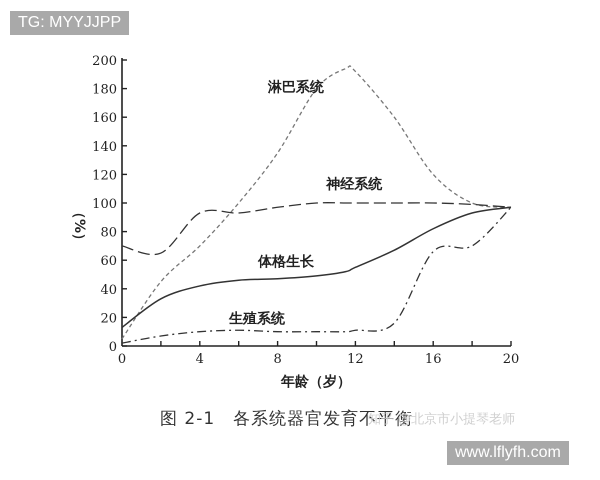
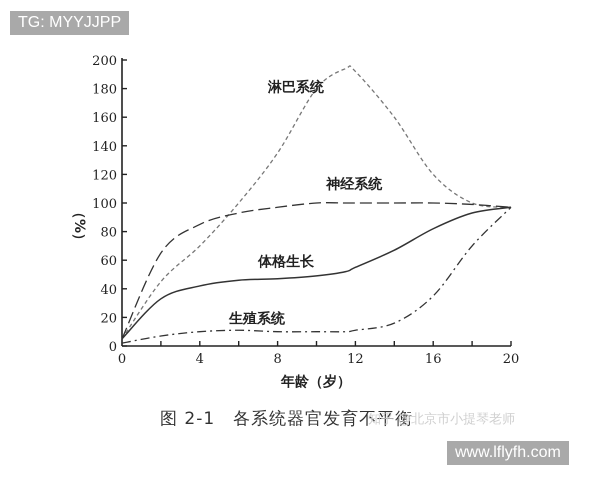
神经系统/0: 70 -> 5
体格生长/0: 13 -> 5
神经系统/4: 93 -> 85
生殖系统/16: 66 -> 35
